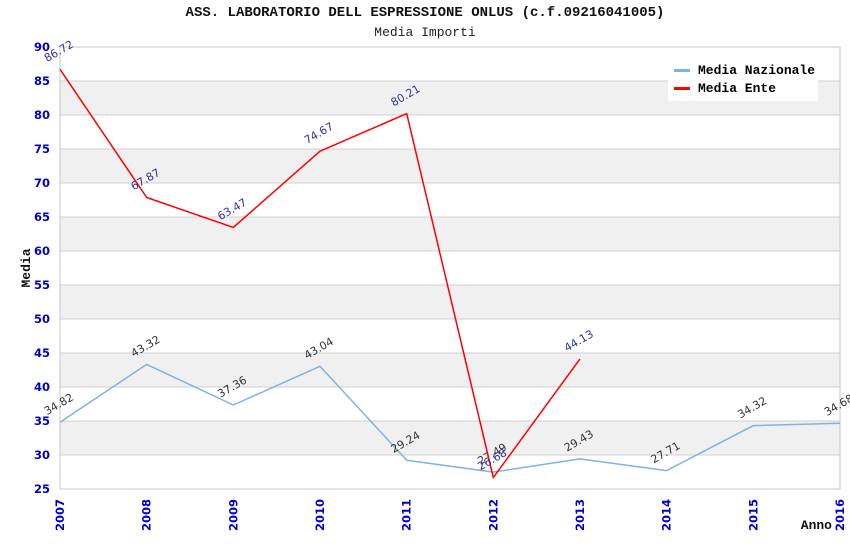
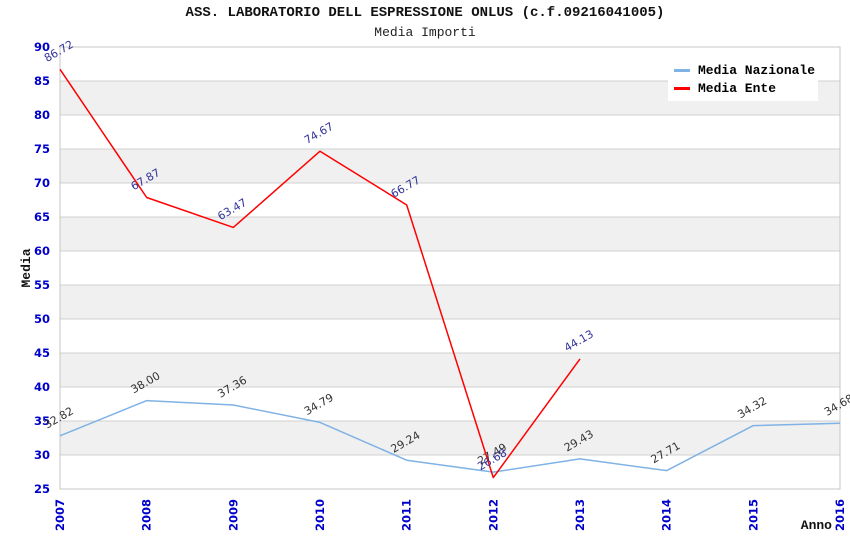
Media Nazionale/2007: 34.82 -> 32.82
Media Nazionale/2008: 43.32 -> 38.00
Media Nazionale/2010: 43.04 -> 34.79
Media Ente/2011: 80.21 -> 66.77
